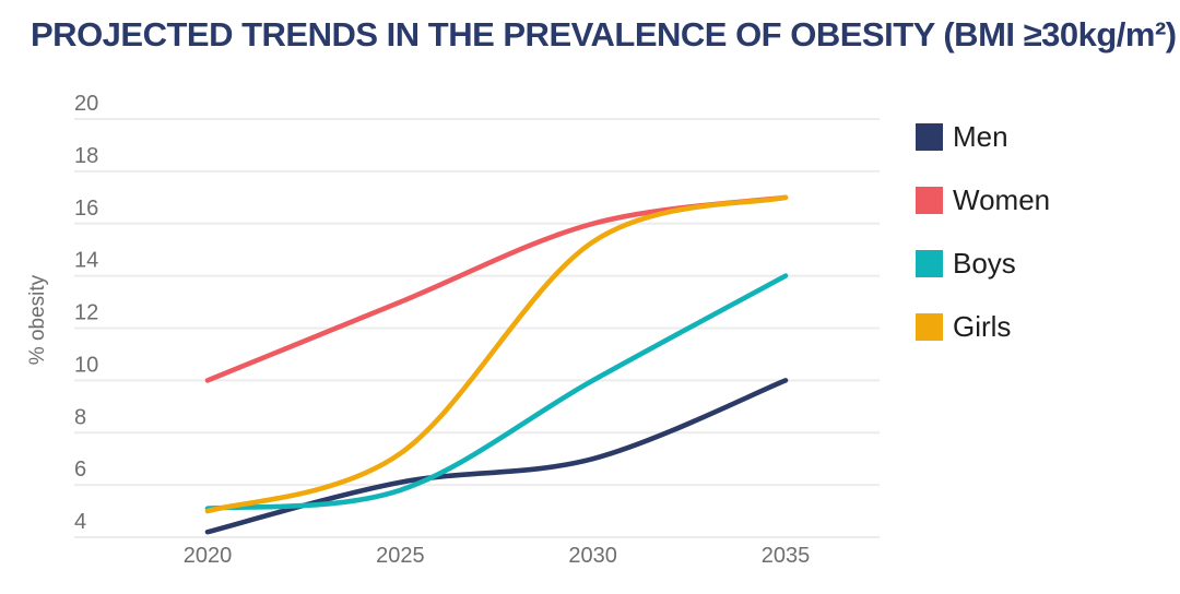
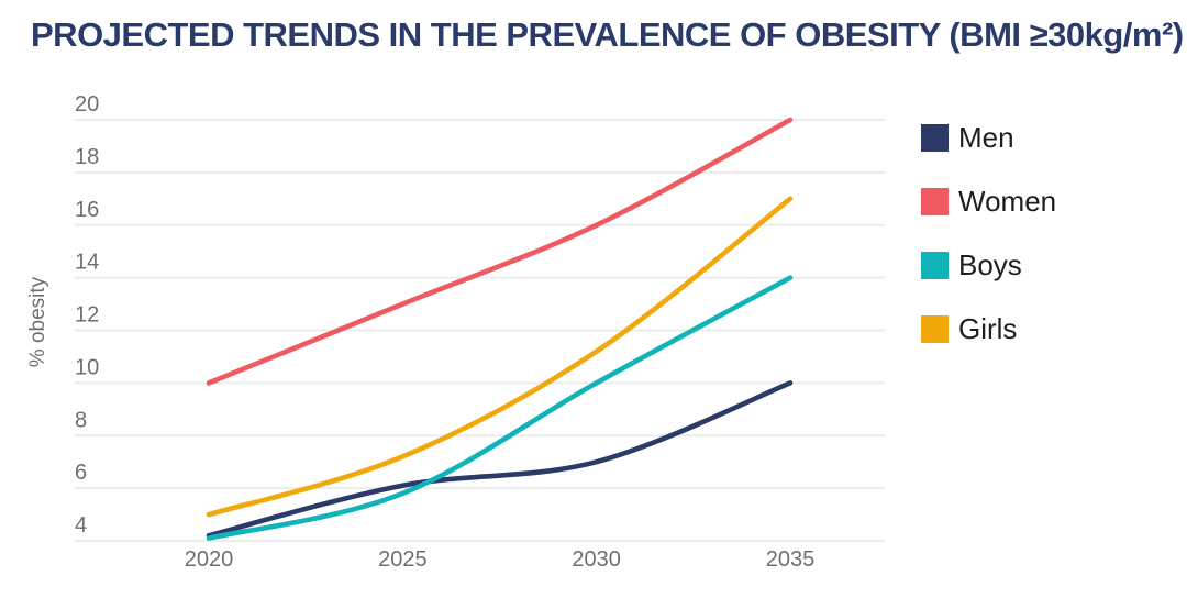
Boys/2020: 5.1 -> 4.1
Girls/2030: 15.3 -> 11.2
Women/2035: 17 -> 20
